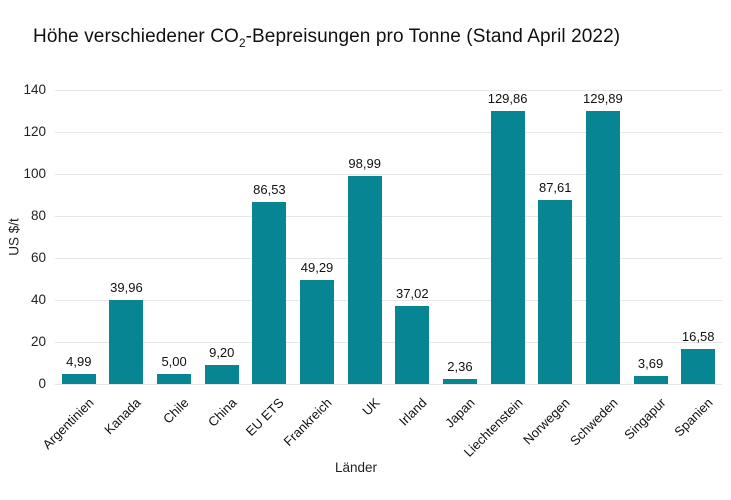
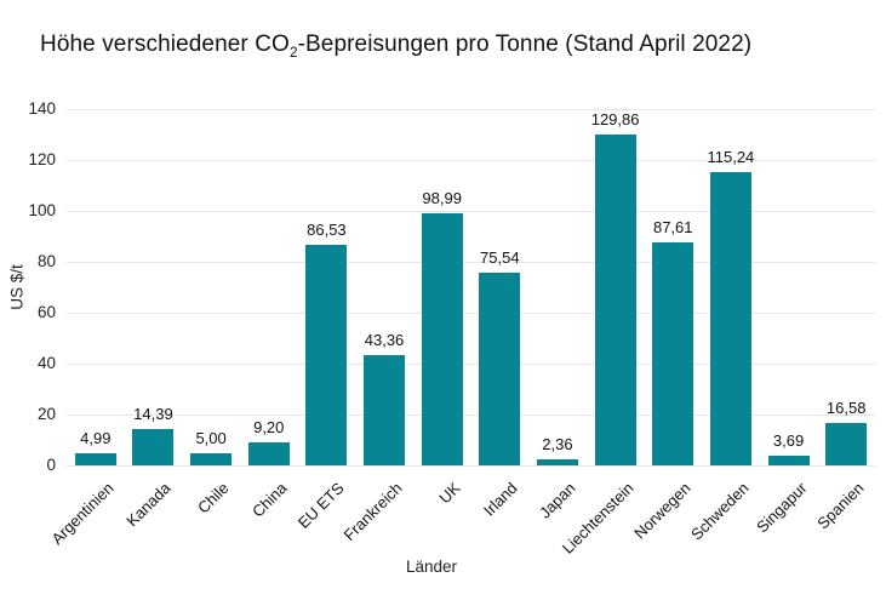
Kanada: 39,96 -> 14,39
Frankreich: 49,29 -> 43,36
Irland: 37,02 -> 75,54
Schweden: 129,89 -> 115,24
